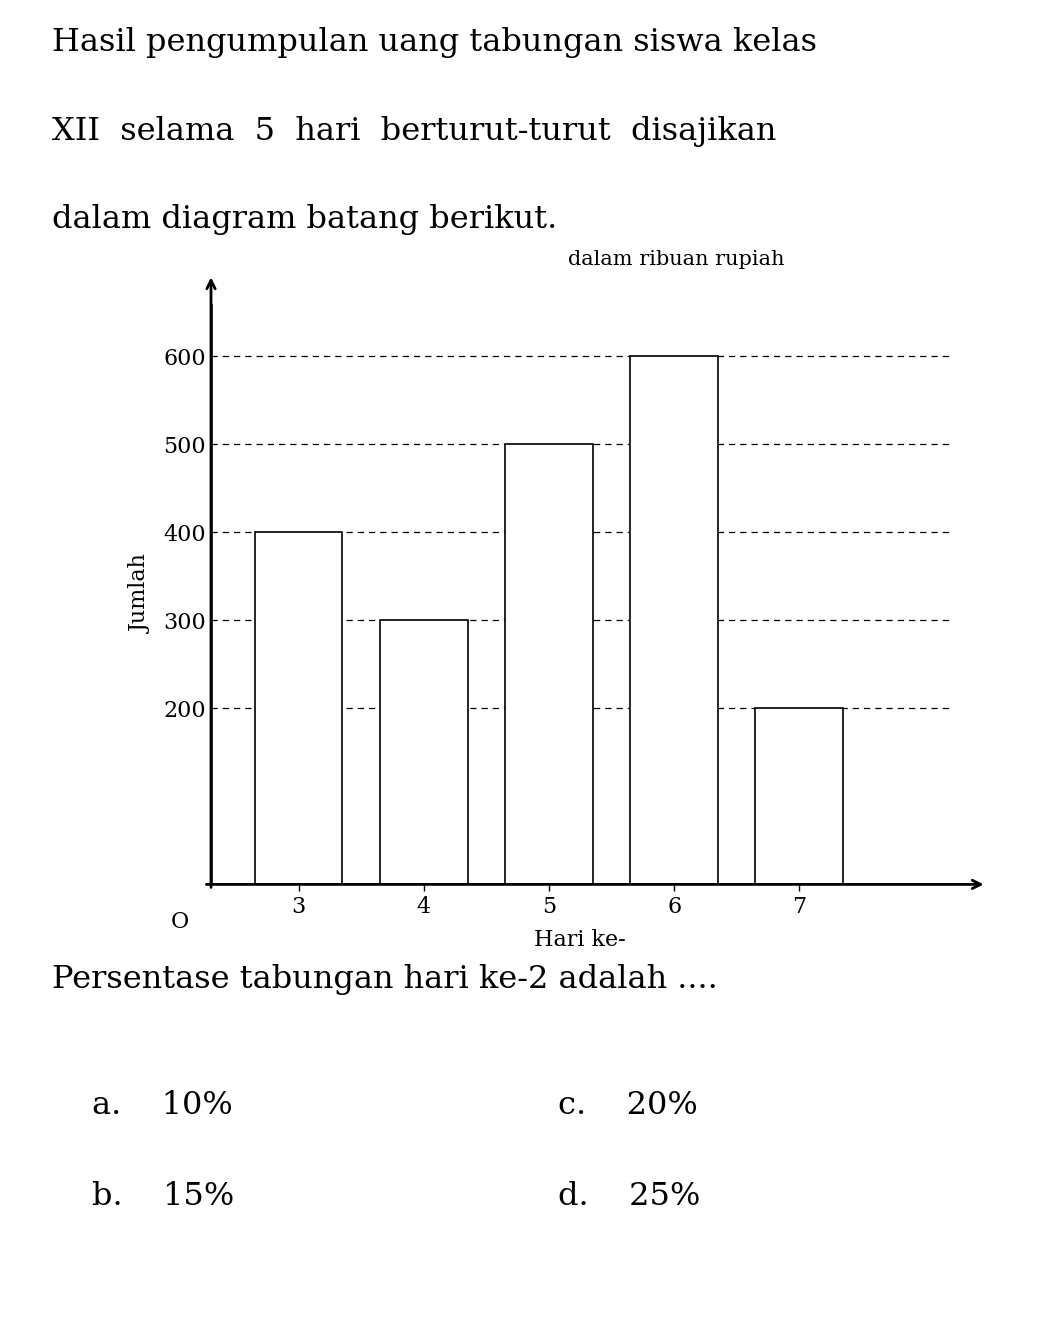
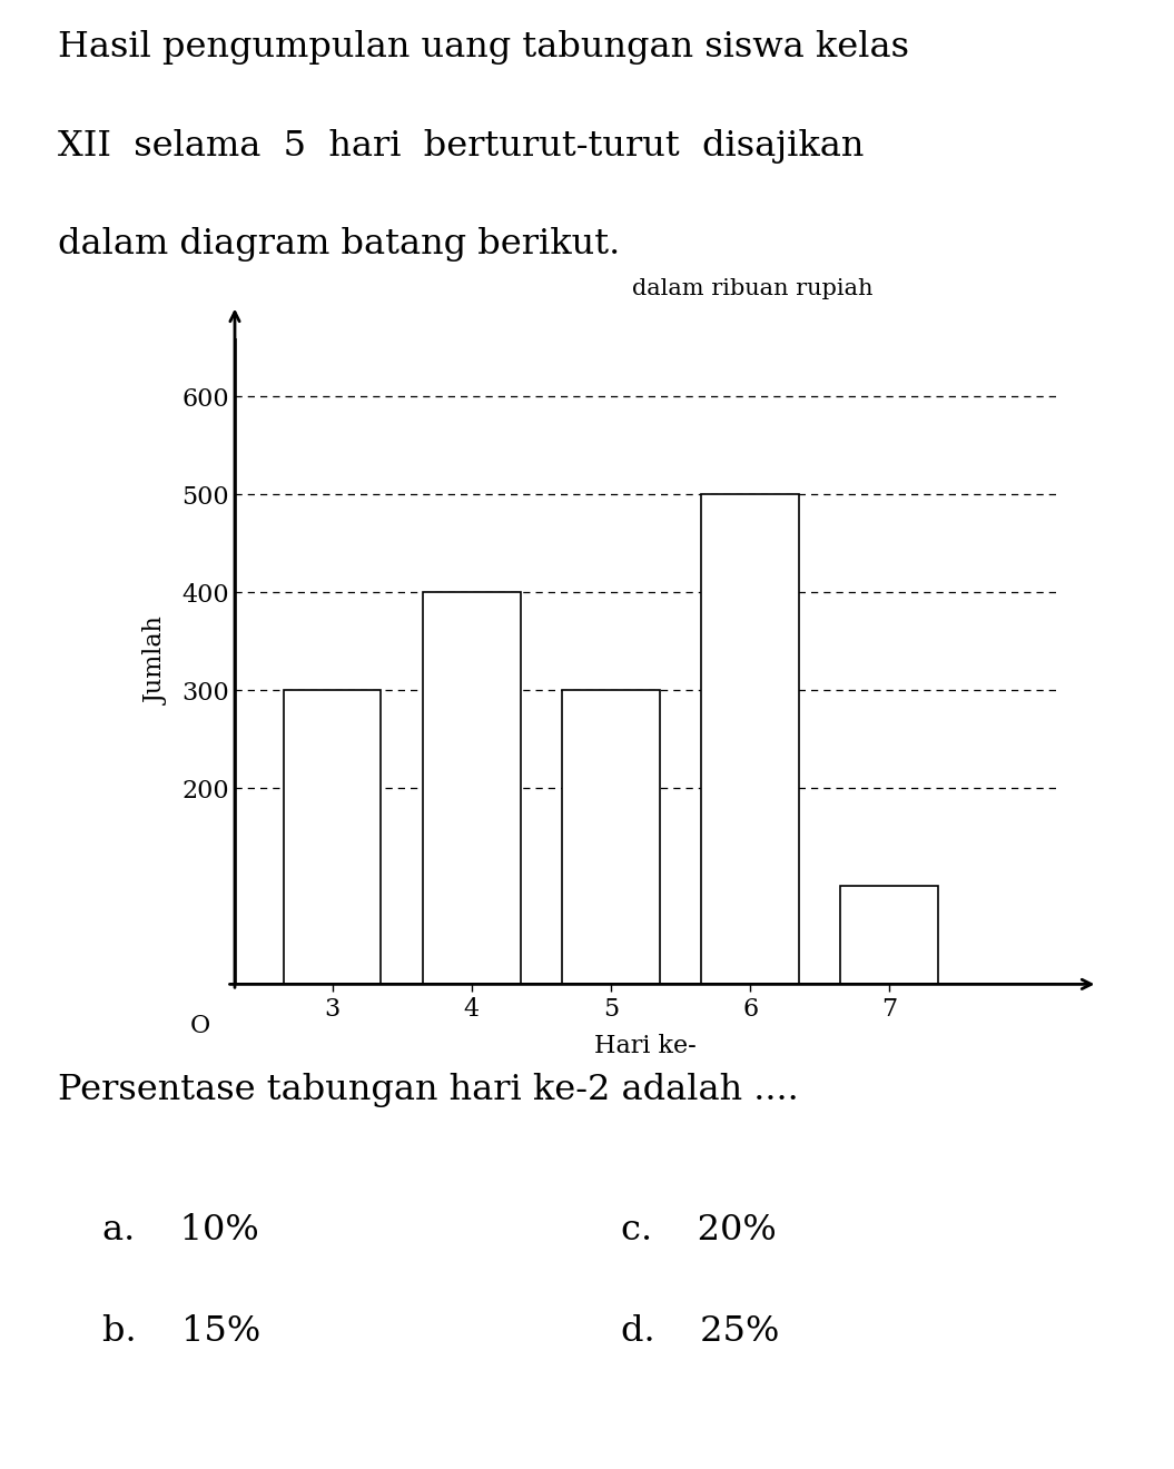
3: 400 -> 300
4: 300 -> 400
5: 500 -> 300
6: 600 -> 500
7: 200 -> 100
